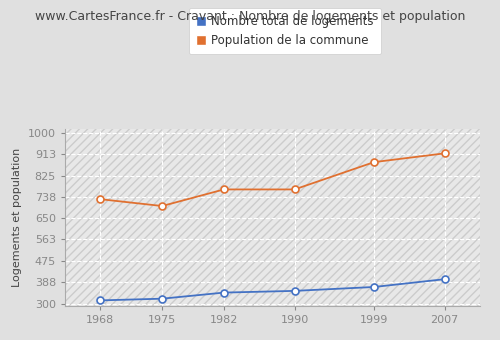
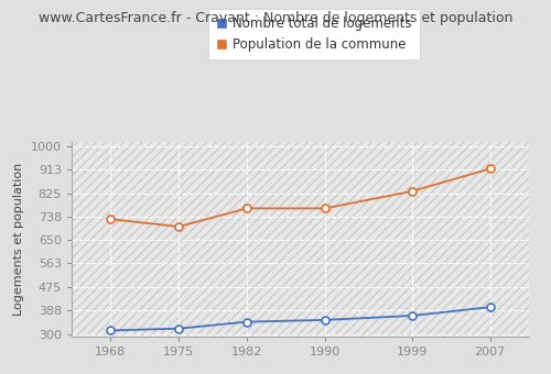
Population de la commune/1999: 880 -> 832
